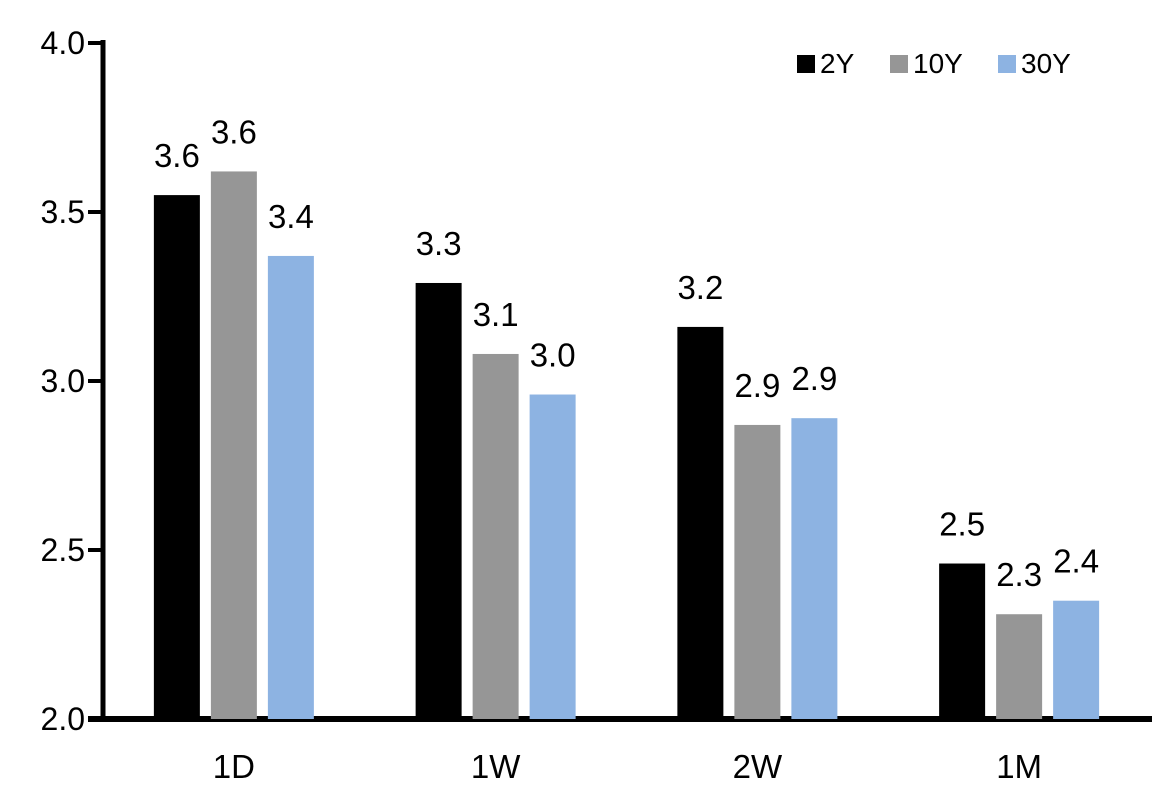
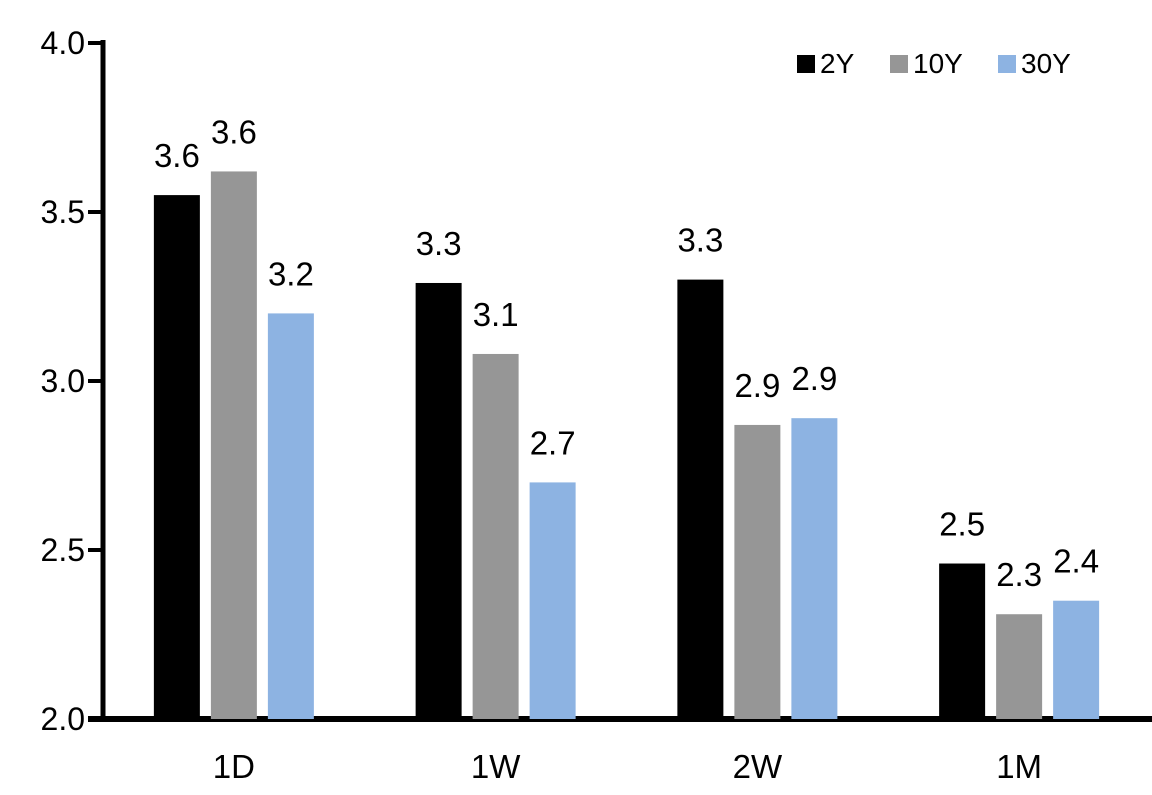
30Y/1D: 3.4 -> 3.2
30Y/1W: 3.0 -> 2.7
2Y/2W: 3.2 -> 3.3
